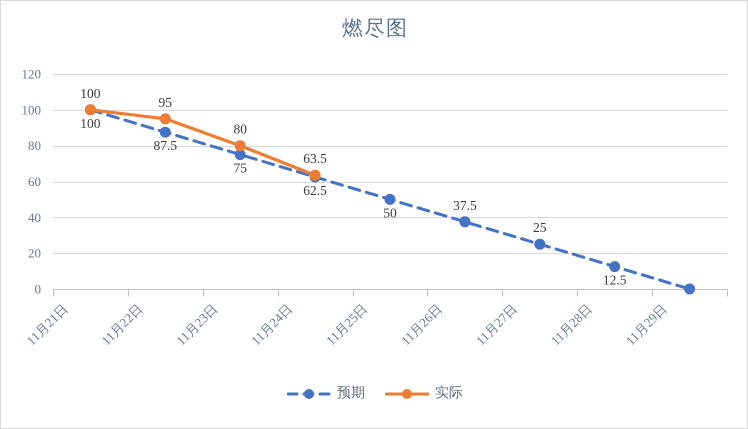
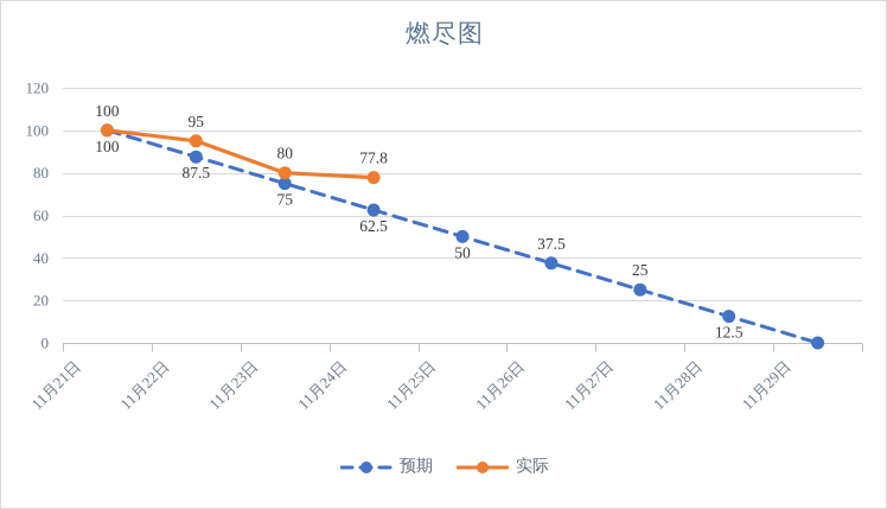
实际/11月24日: 63.5 -> 77.8
